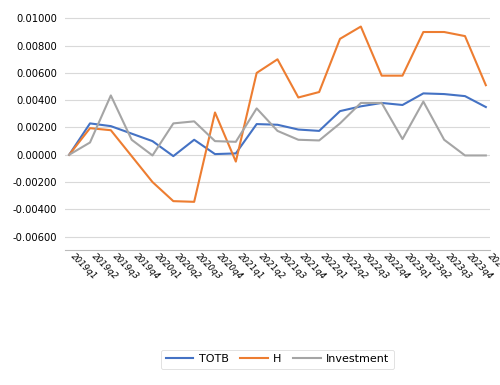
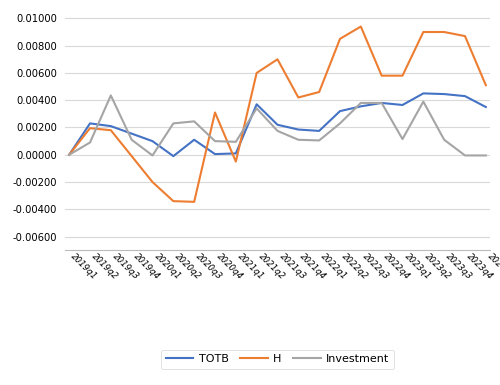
TOTB/2021q2: 0.0022 -> 0.0037
